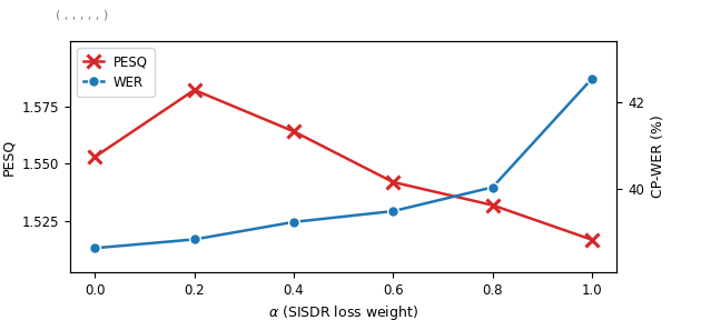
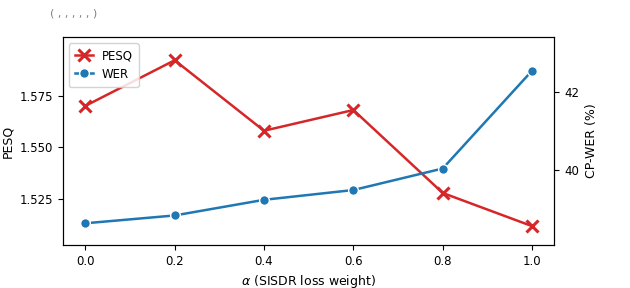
PESQ/0.0: 1.553 -> 1.570
PESQ/0.2: 1.582 -> 1.592
PESQ/0.4: 1.564 -> 1.558
PESQ/0.6: 1.542 -> 1.568
PESQ/0.8: 1.532 -> 1.528
PESQ/1.0: 1.517 -> 1.512
